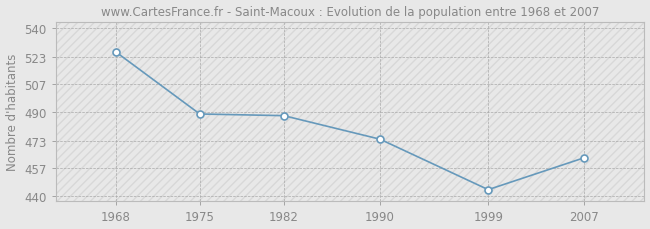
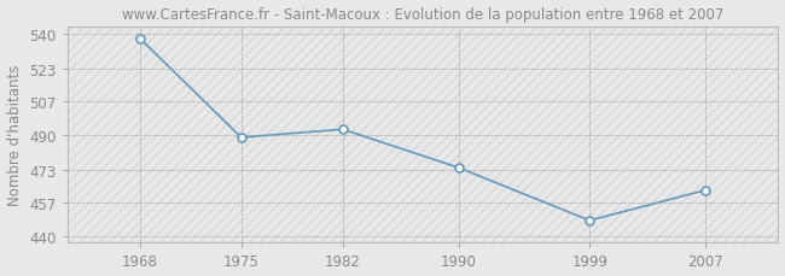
1968: 526 -> 538
1982: 488 -> 493
1999: 444 -> 448
